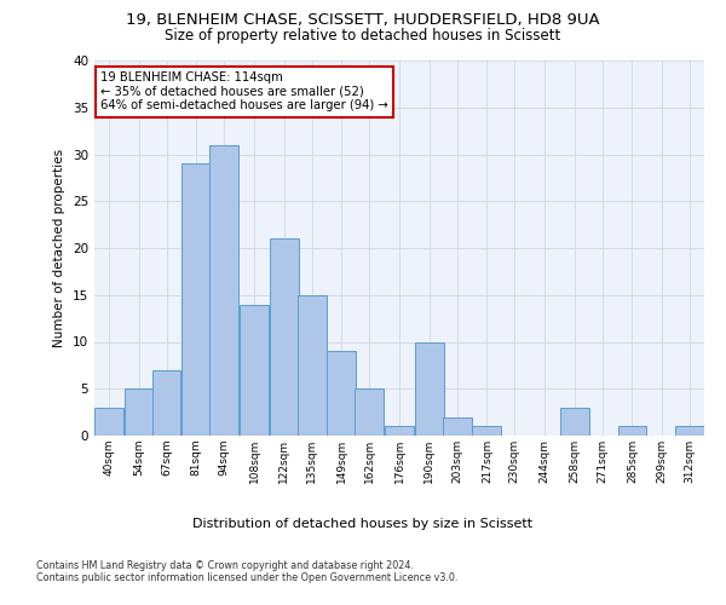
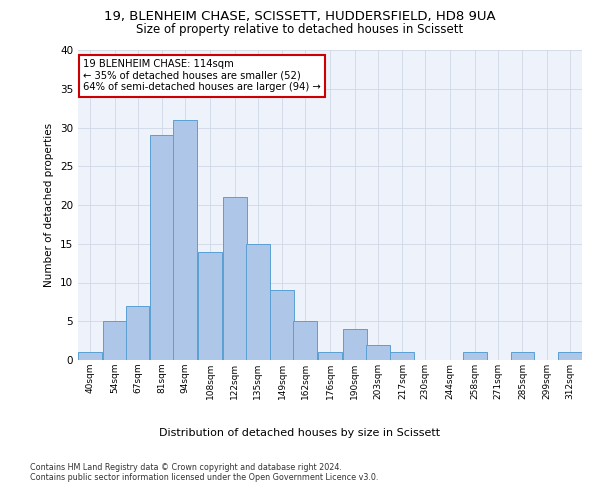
40sqm: 3 -> 1
190sqm: 10 -> 4
258sqm: 3 -> 1
